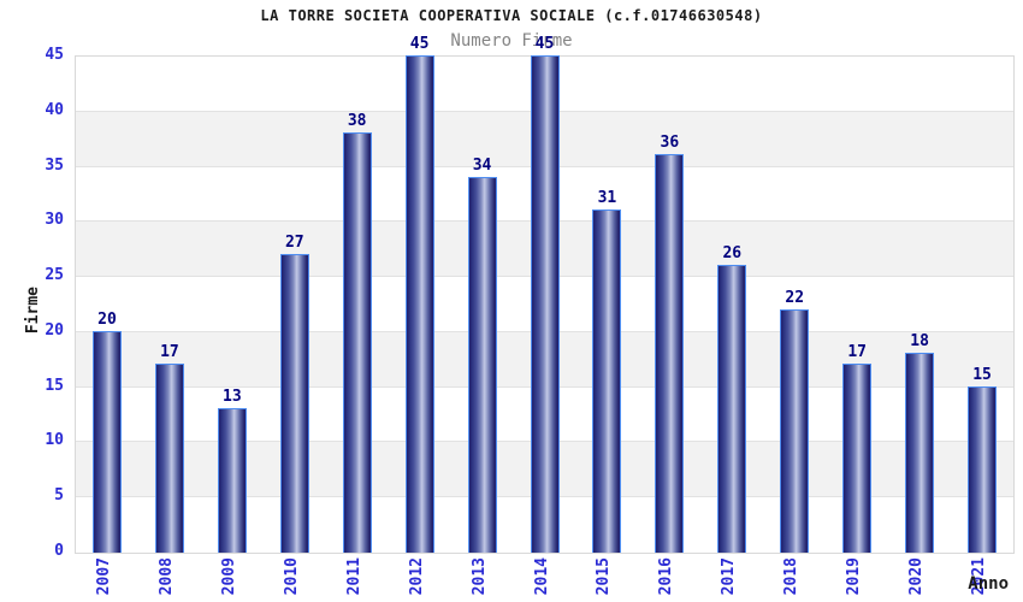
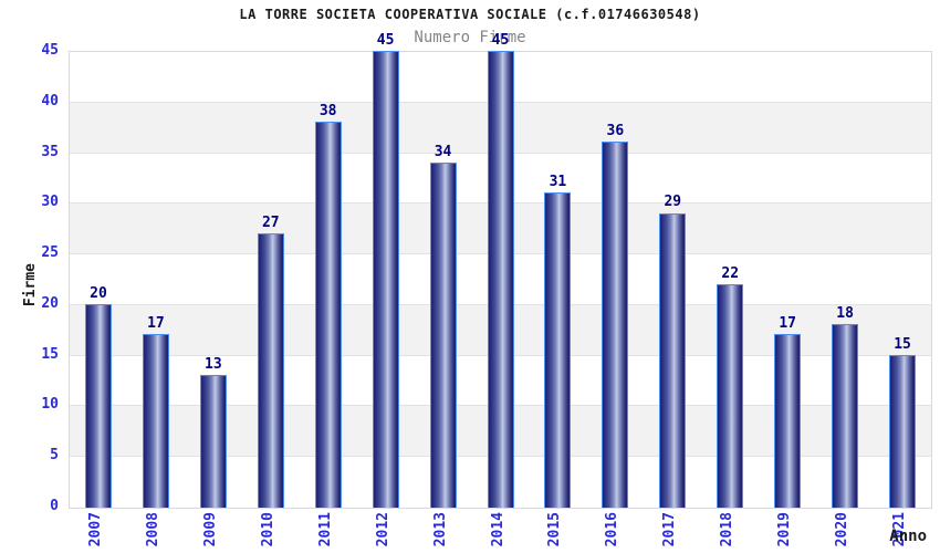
2017: 26 -> 29
